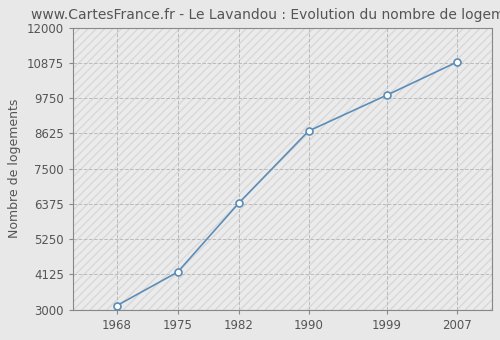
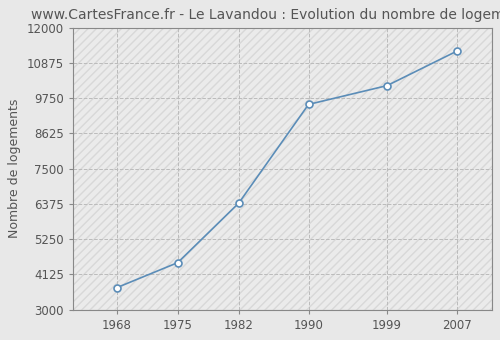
1968: 3120 -> 3700
1975: 4200 -> 4500
1990: 8700 -> 9550
1999: 9850 -> 10150
2007: 10900 -> 11250
